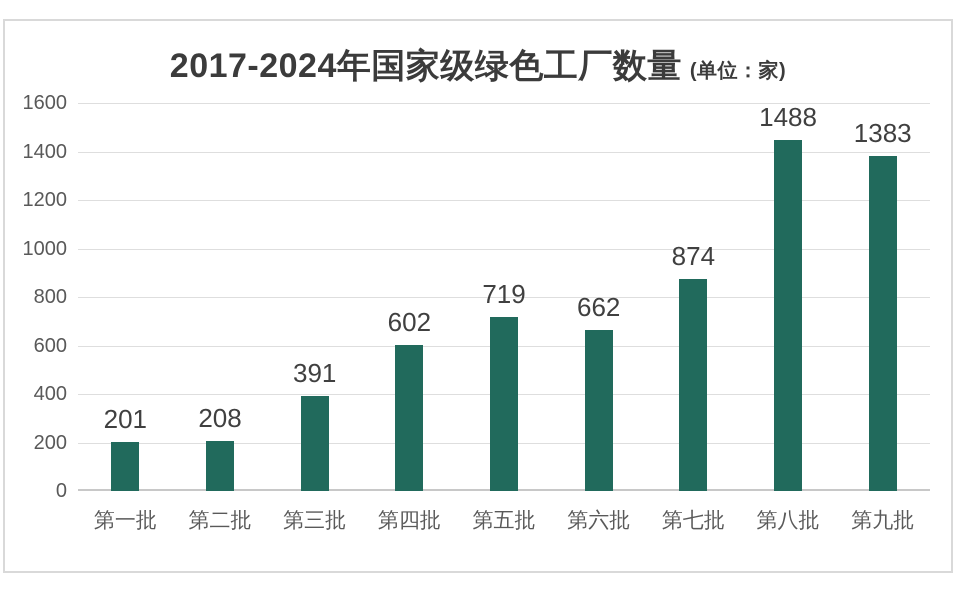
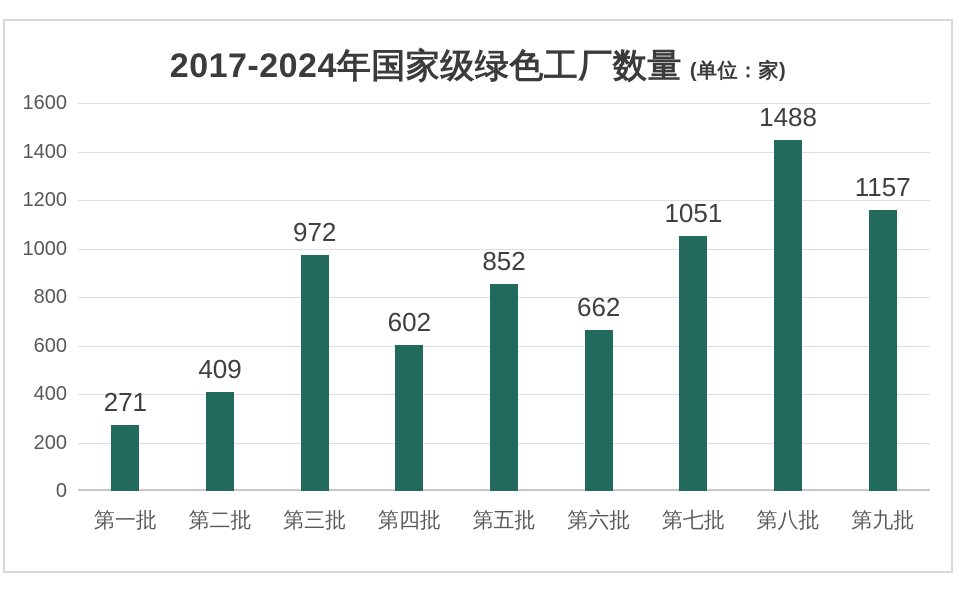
第一批: 201 -> 271
第二批: 208 -> 409
第三批: 391 -> 972
第五批: 719 -> 852
第七批: 874 -> 1051
第九批: 1383 -> 1157
